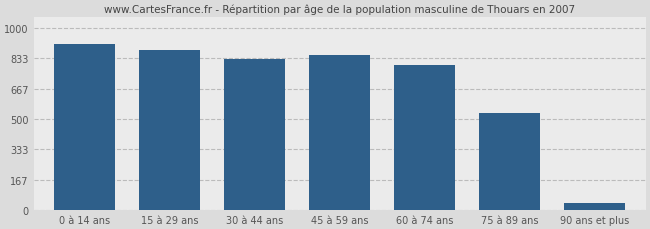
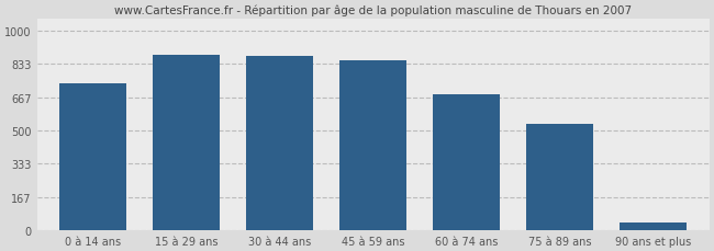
0 à 14 ans: 910 -> 740
30 à 44 ans: 830 -> 870
60 à 74 ans: 800 -> 680
